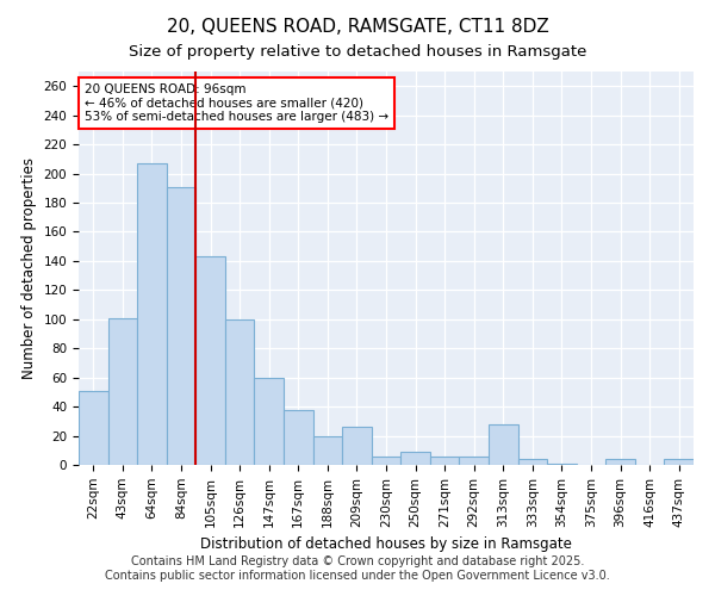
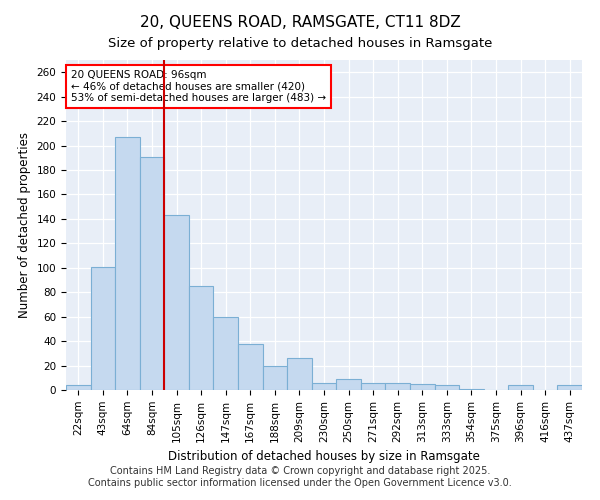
22sqm: 51 -> 4
126sqm: 100 -> 85
313sqm: 28 -> 5
